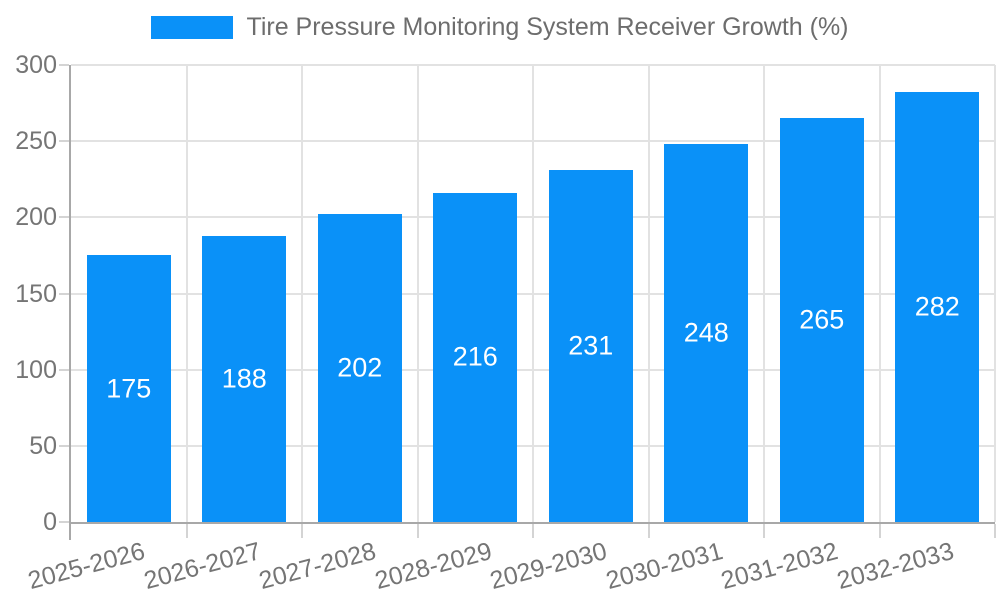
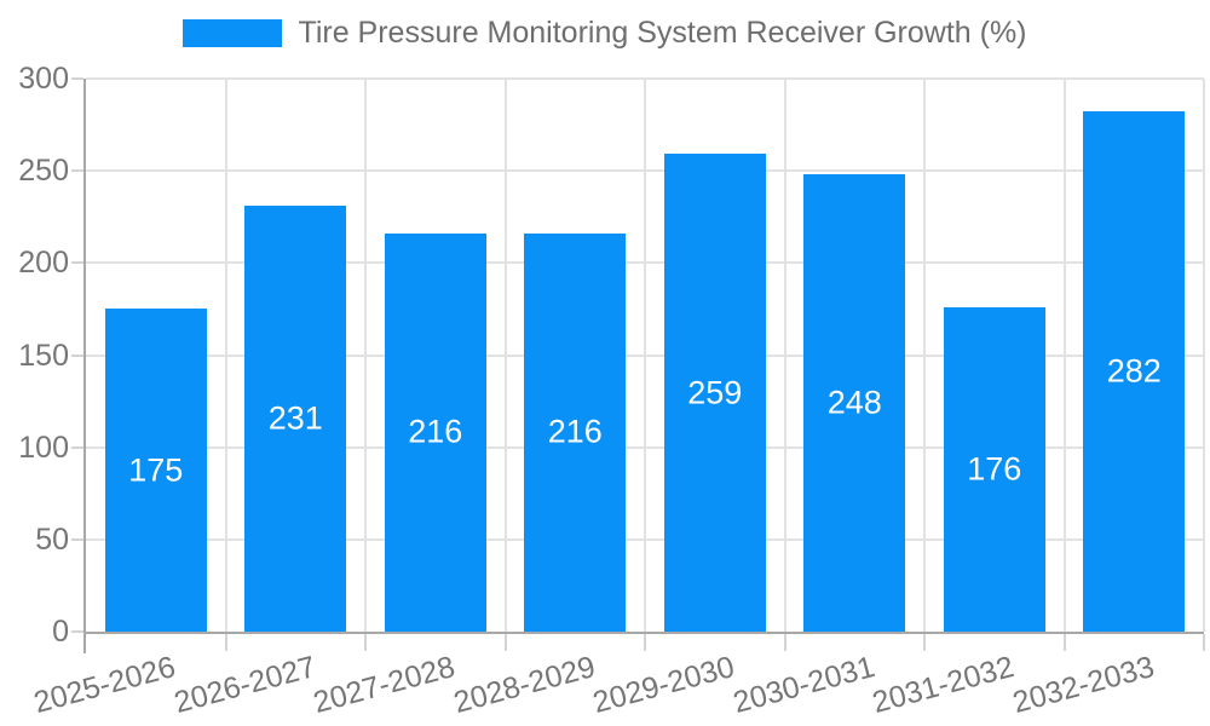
2026-2027: 188 -> 231
2027-2028: 202 -> 216
2029-2030: 231 -> 259
2031-2032: 265 -> 176
